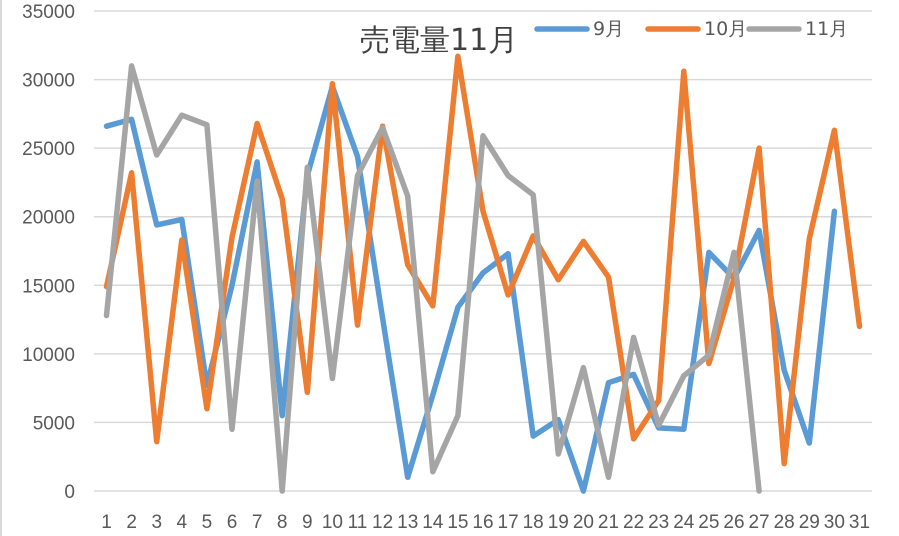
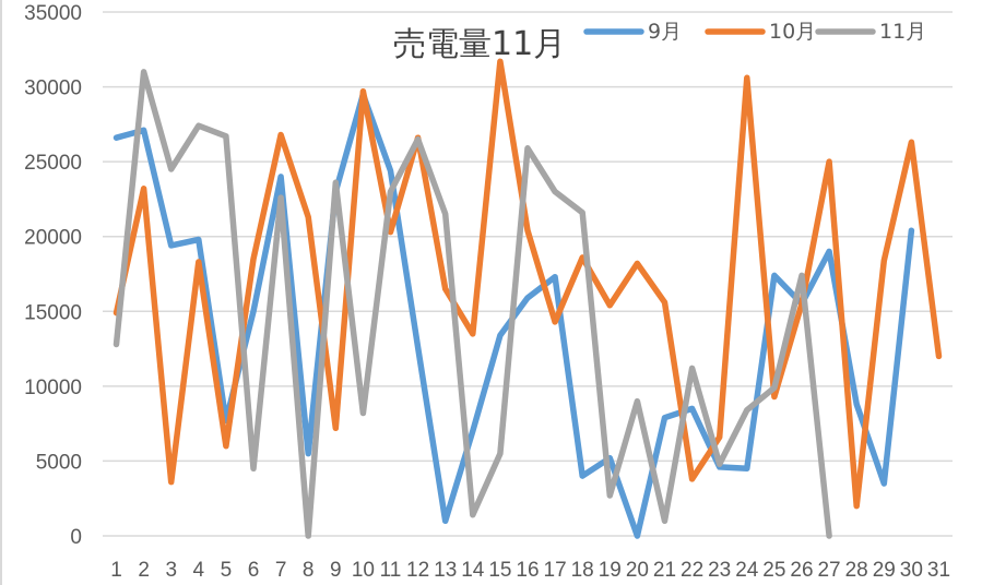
10月/11: 12100 -> 20300
